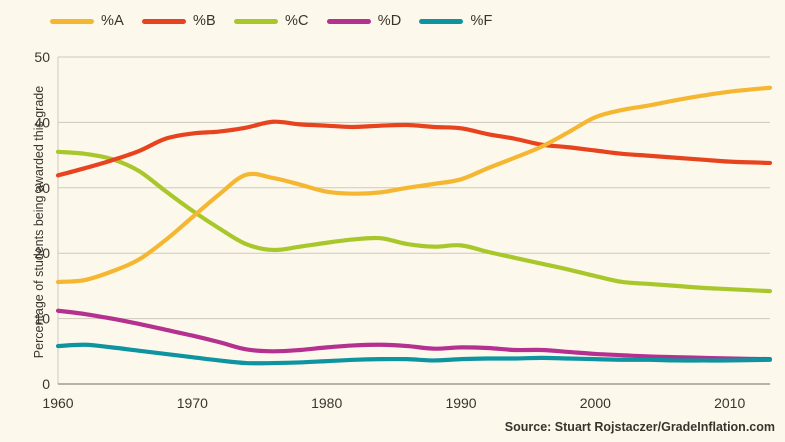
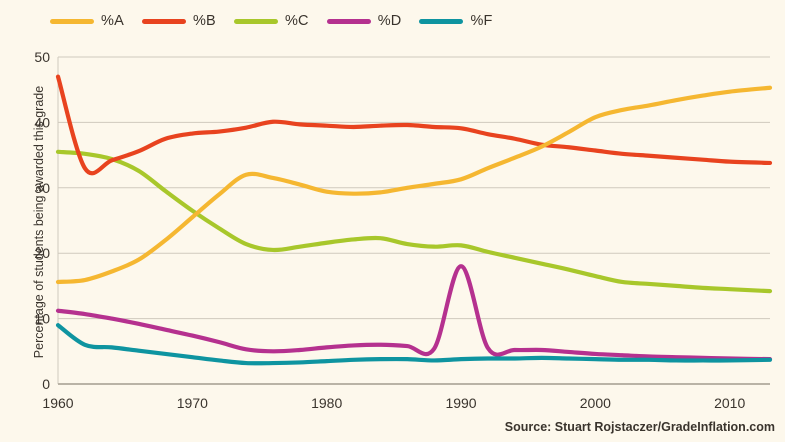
%B/1960: 32 -> 47
%F/1960: 6 -> 9
%D/1990: 6 -> 18
